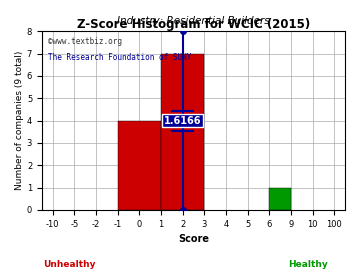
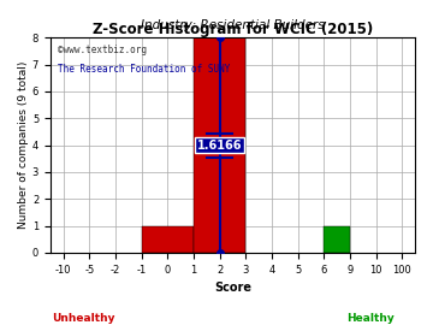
0: 4 -> 1
2: 7 -> 8
